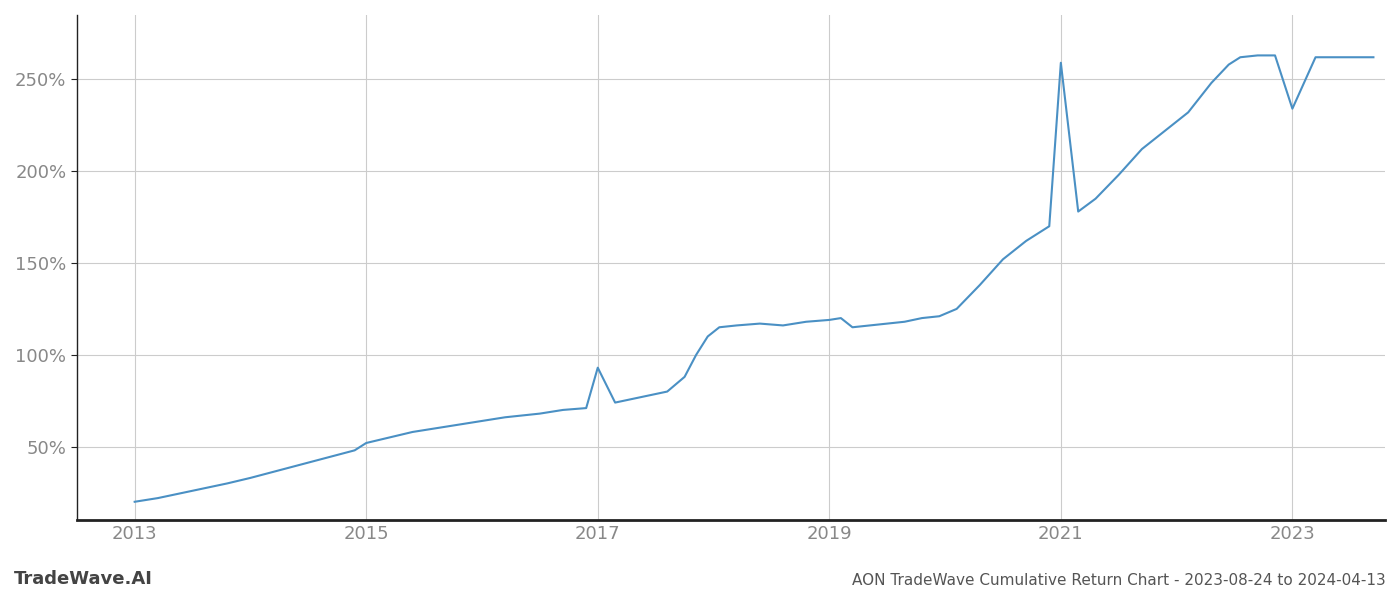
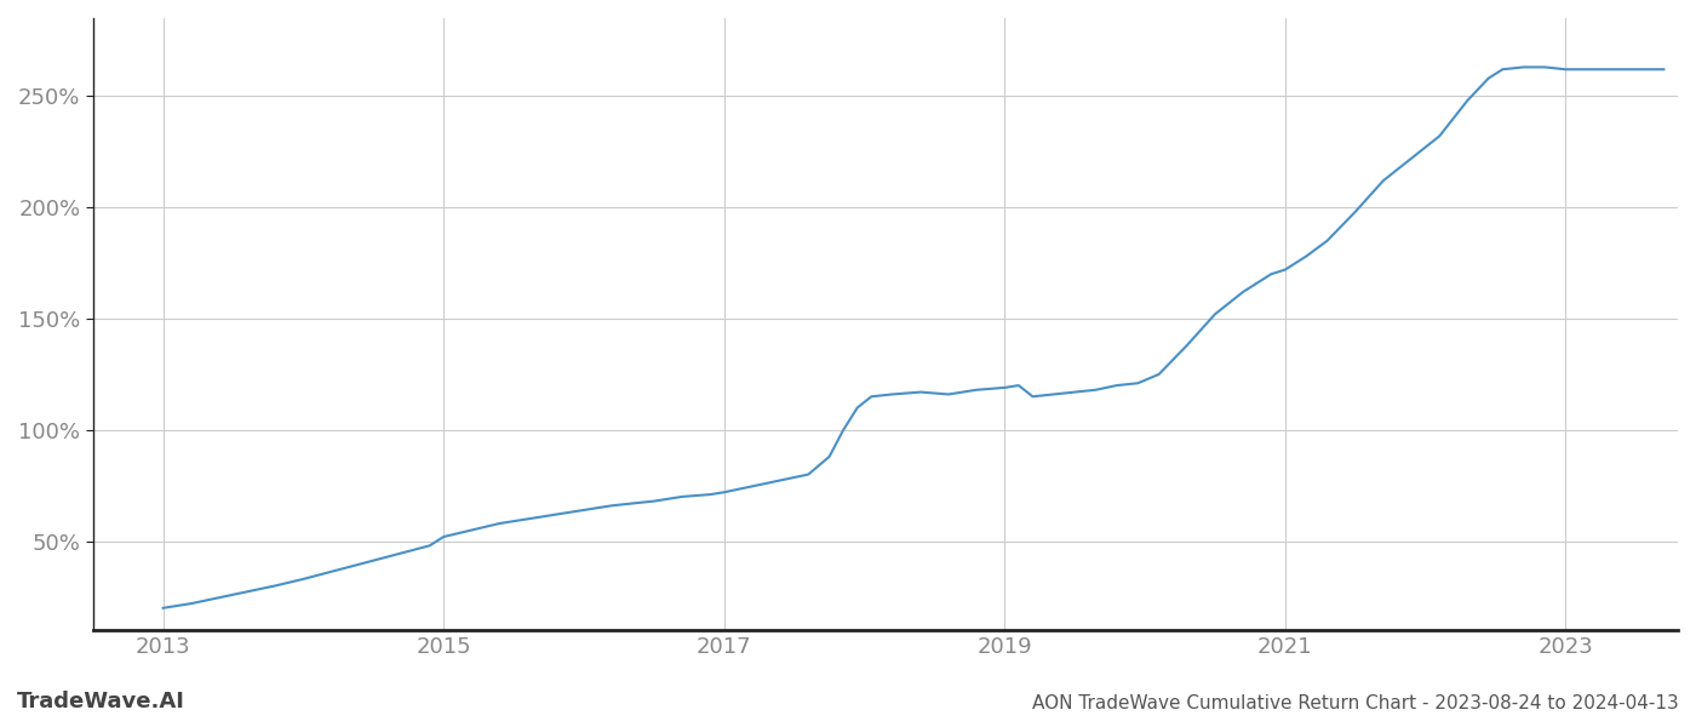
2017: 93% -> 72%
2021: 259% -> 172%
2023: 234% -> 262%
